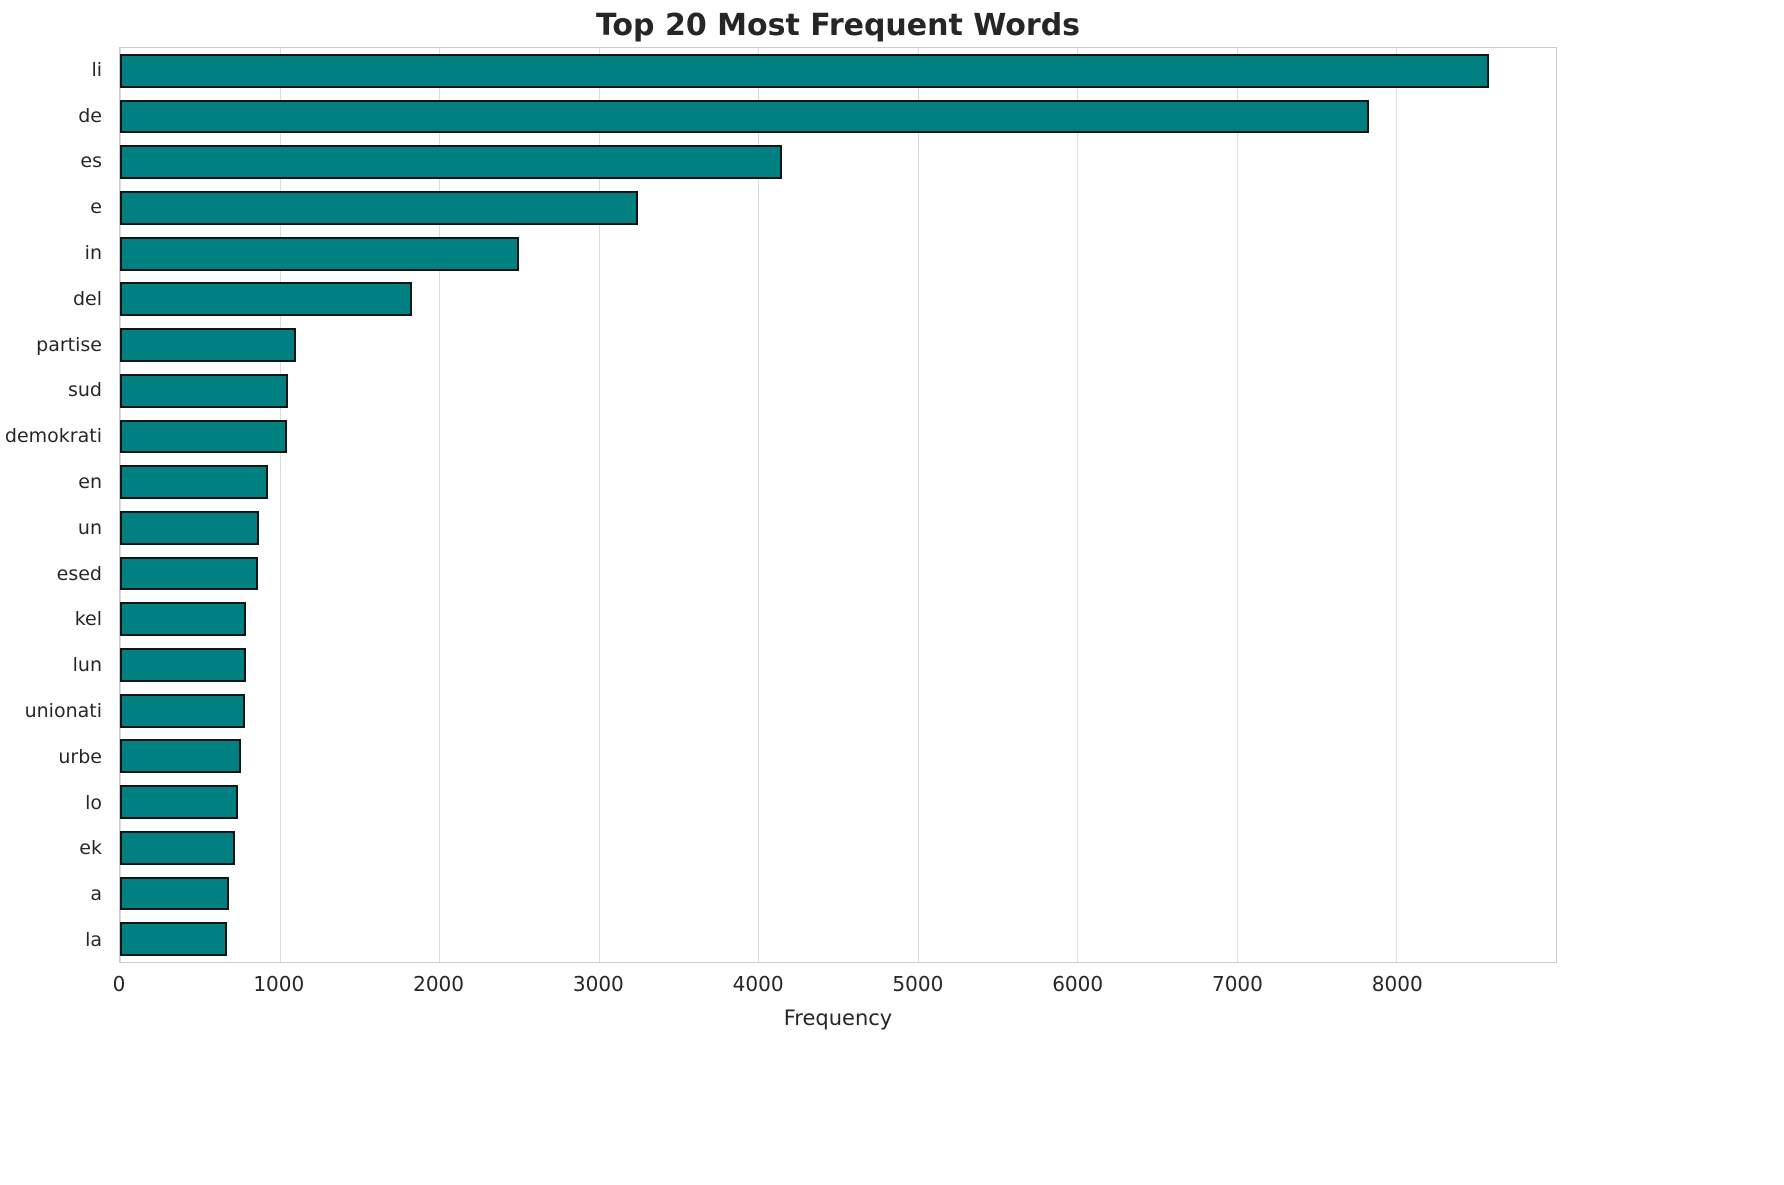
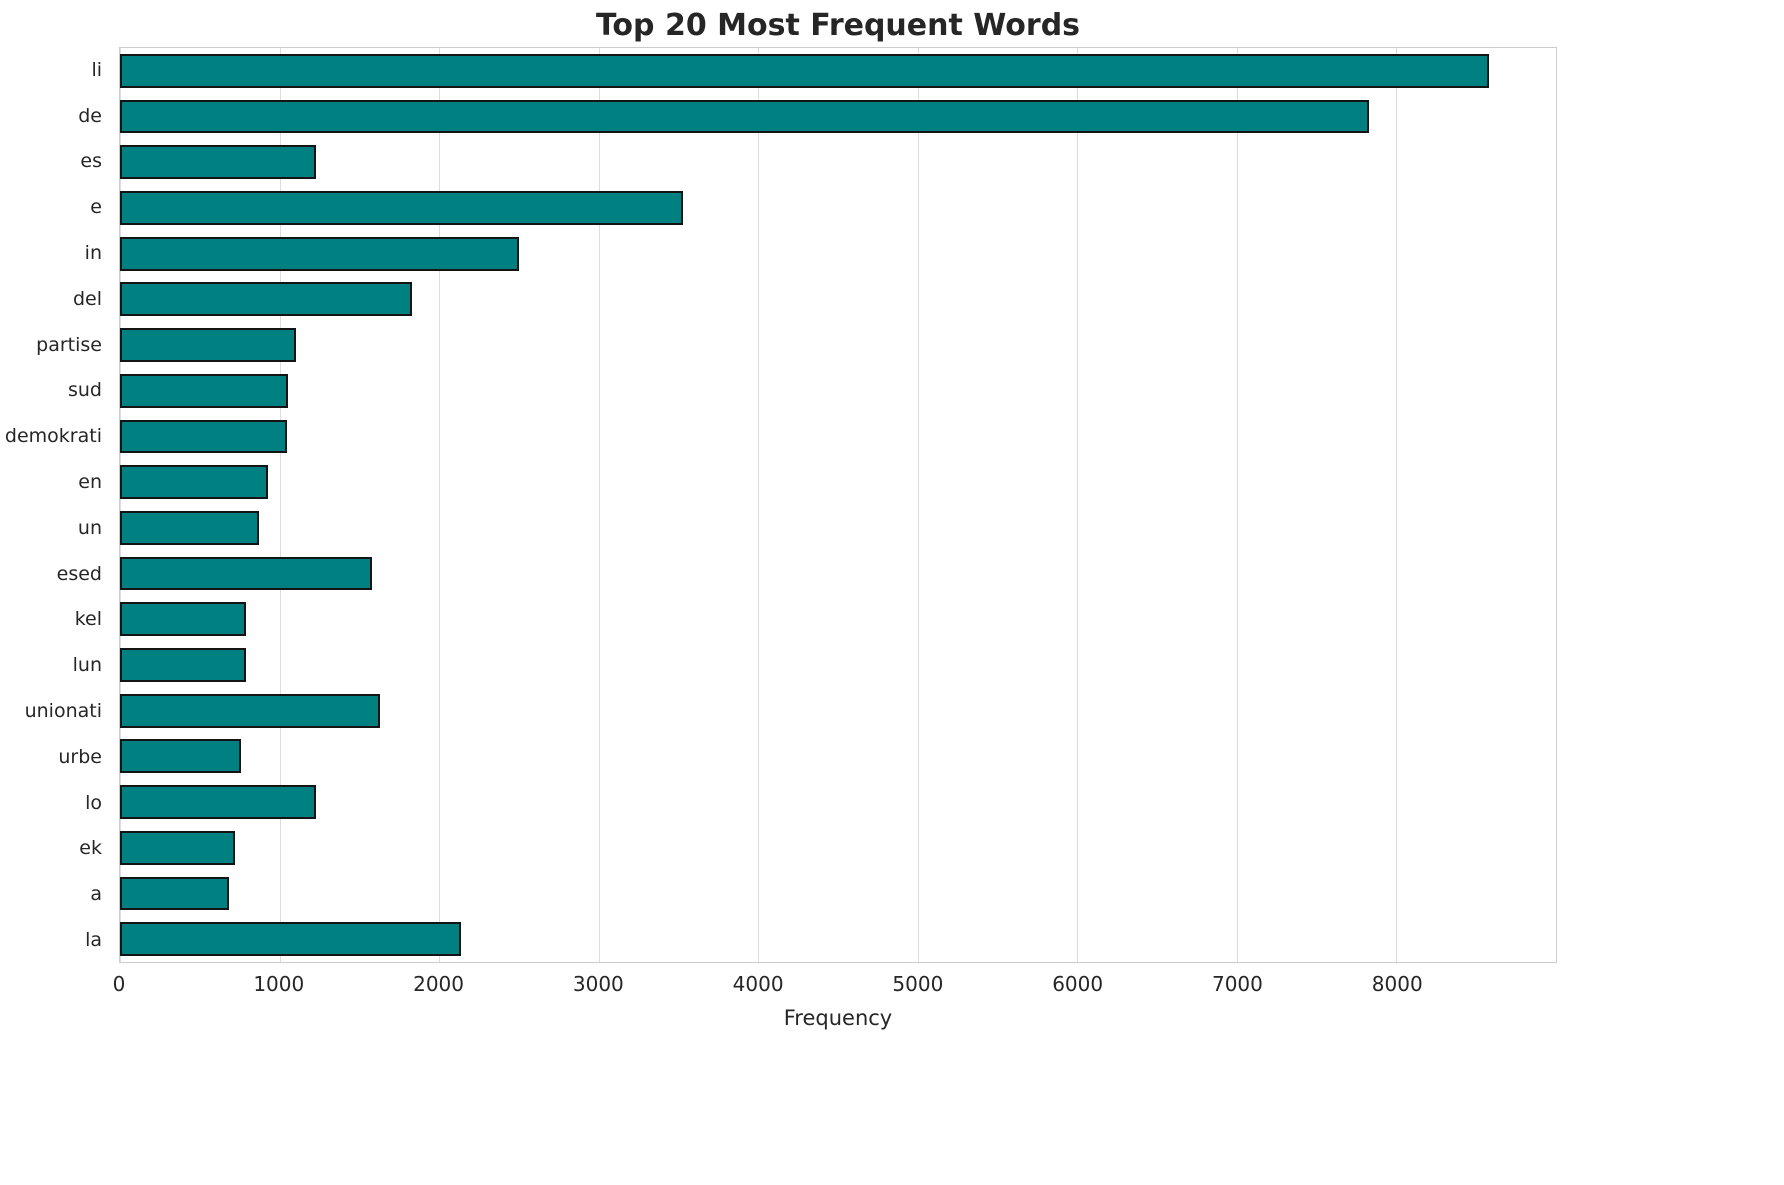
es: 4150 -> 1230
e: 3240 -> 3530
esed: 860 -> 1580
unionati: 780 -> 1630
lo: 740 -> 1230
la: 670 -> 2140
